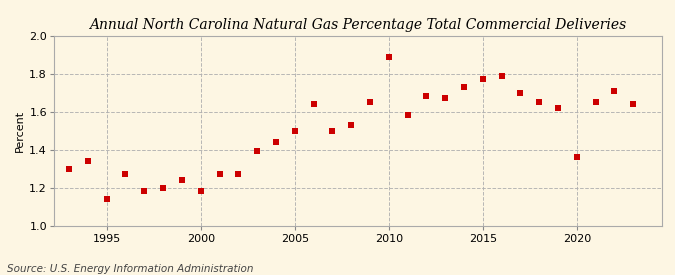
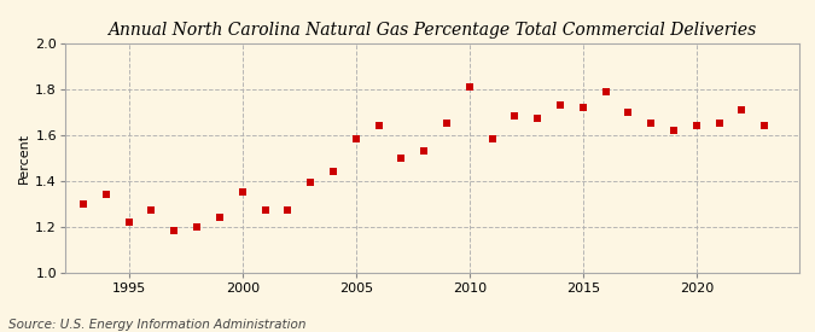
1995: 1.14 -> 1.22
2000: 1.18 -> 1.35
2005: 1.50 -> 1.58
2010: 1.89 -> 1.81
2015: 1.77 -> 1.72
2020: 1.36 -> 1.64
